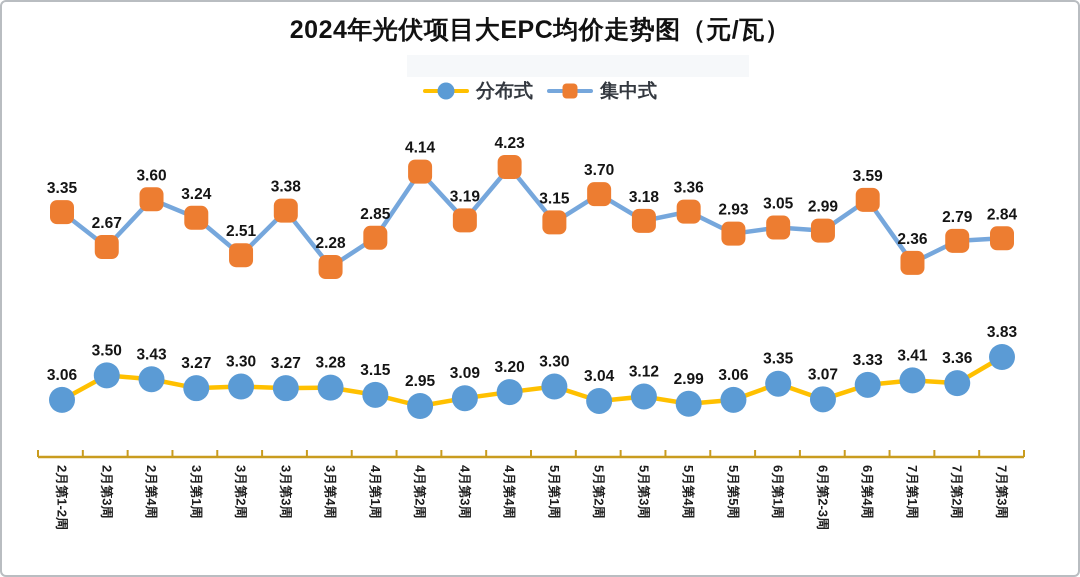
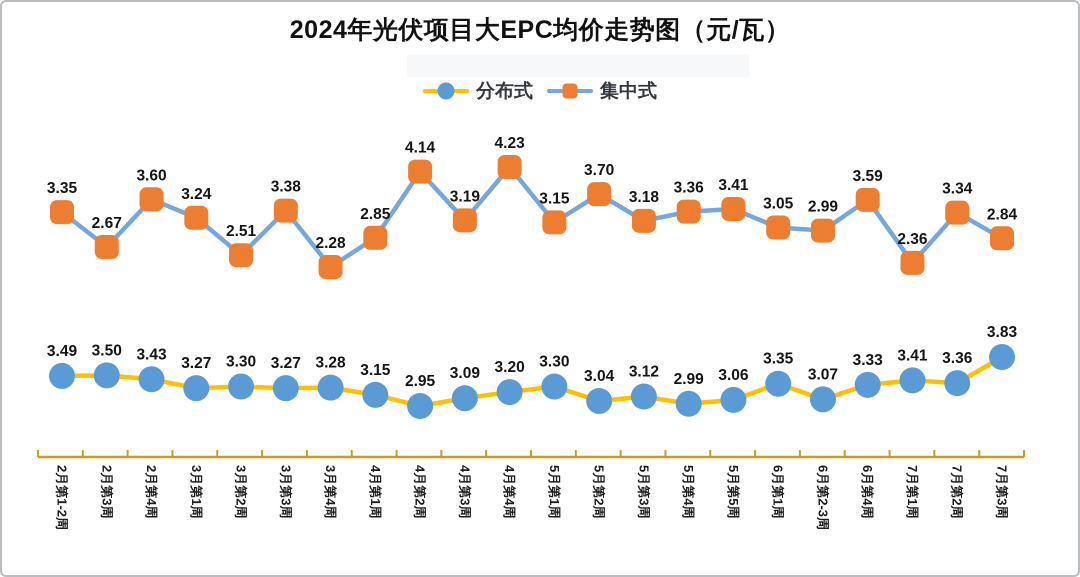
分布式/2月第1-2周: 3.06 -> 3.49
集中式/5月第5周: 2.93 -> 3.41
集中式/7月第2周: 2.79 -> 3.34
